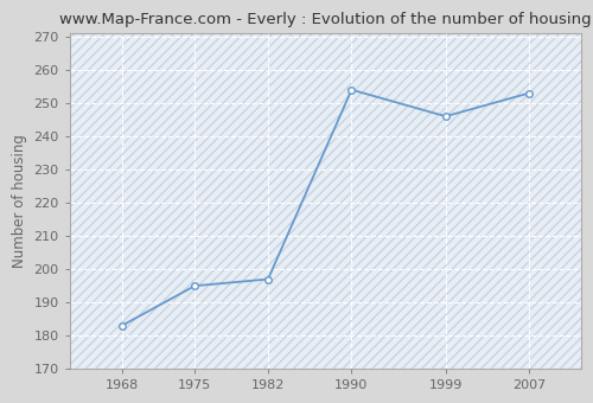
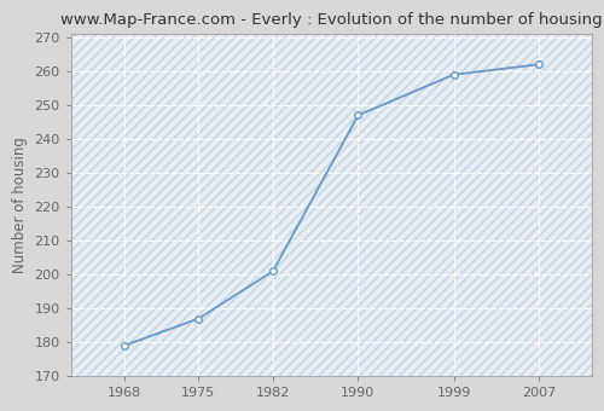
1968: 183 -> 179
1975: 195 -> 187
1982: 197 -> 201
1990: 254 -> 247
1999: 246 -> 259
2007: 253 -> 262
